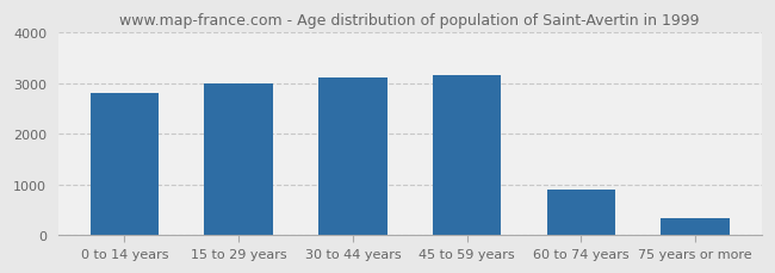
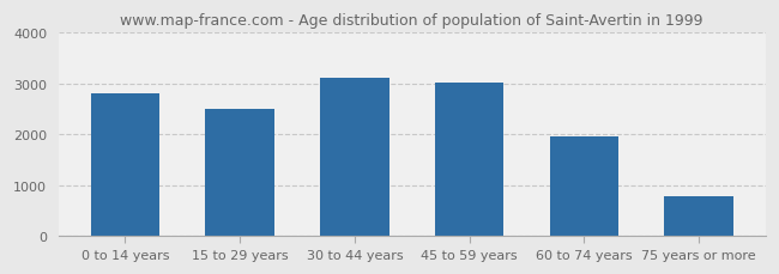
15 to 29 years: 3000 -> 2510
45 to 59 years: 3150 -> 3000
60 to 74 years: 900 -> 1950
75 years or more: 350 -> 780
